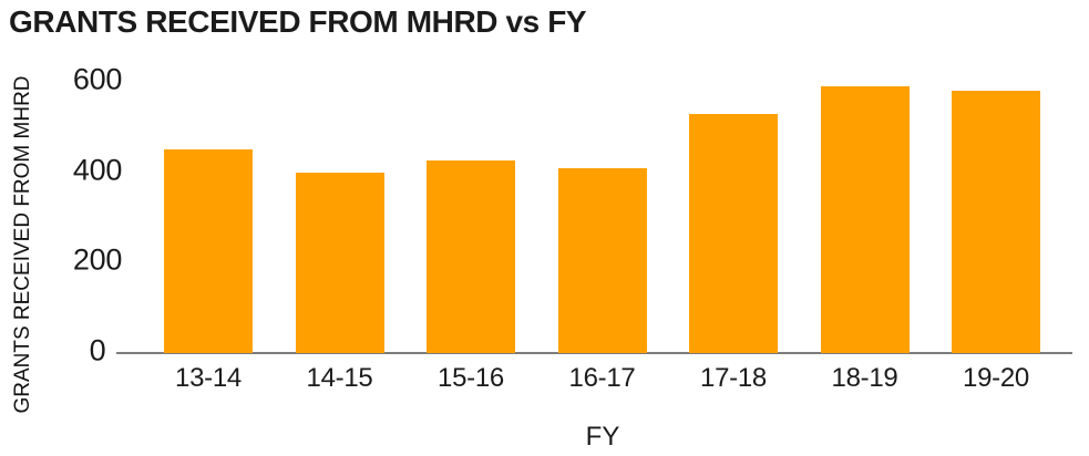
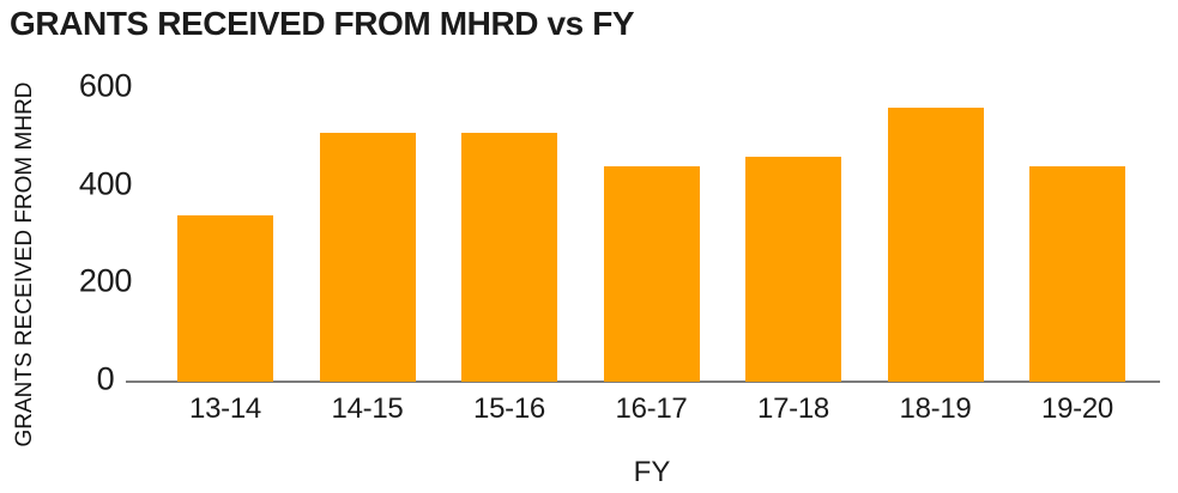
13-14: 450 -> 340
14-15: 400 -> 510
15-16: 420 -> 510
16-17: 410 -> 440
17-18: 530 -> 460
18-19: 590 -> 560
19-20: 580 -> 440
